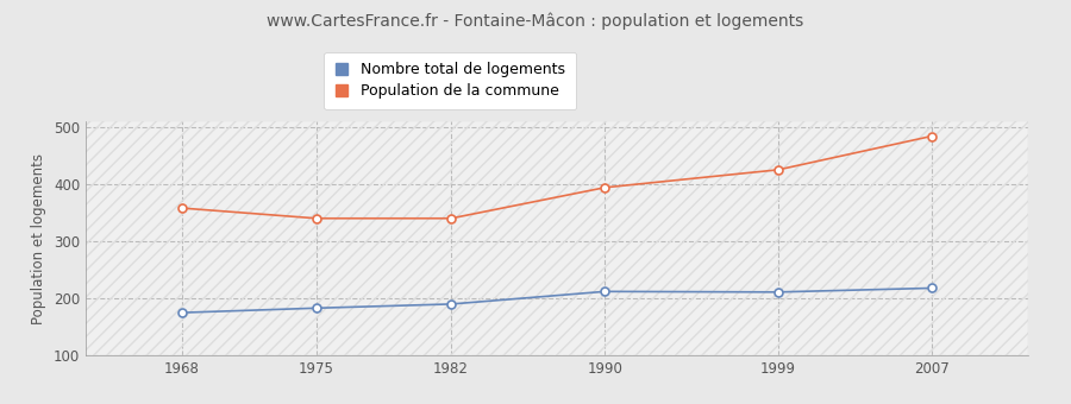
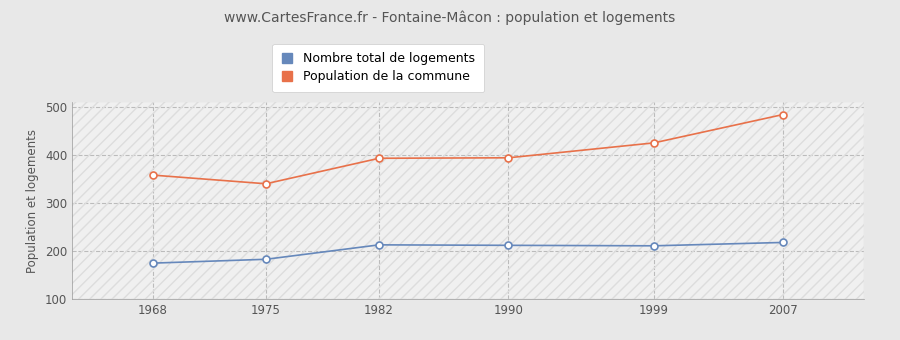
Nombre total de logements/1982: 190 -> 213
Population de la commune/1982: 340 -> 393
